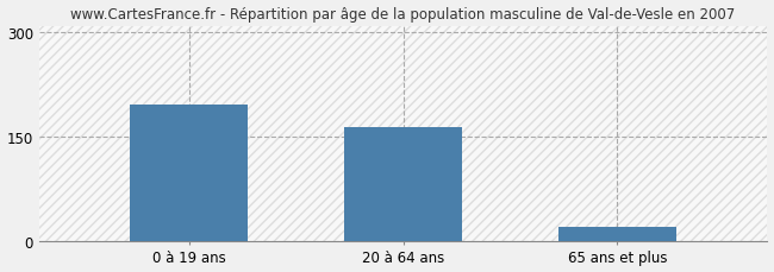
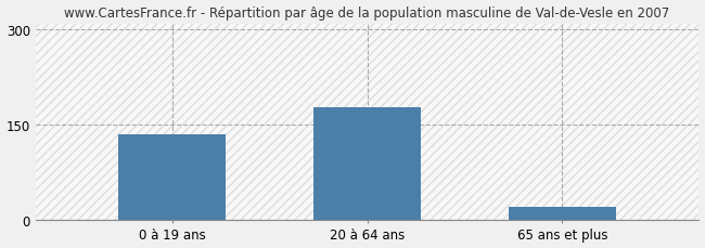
0 à 19 ans: 196 -> 135
20 à 64 ans: 164 -> 178
